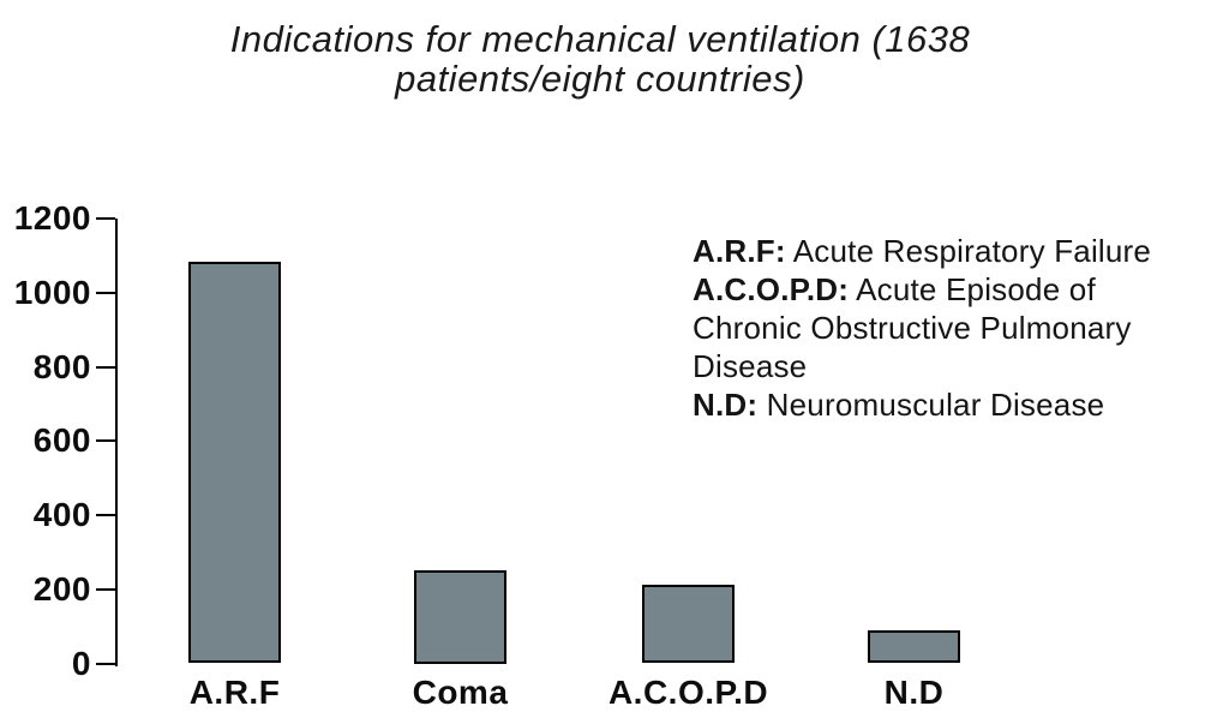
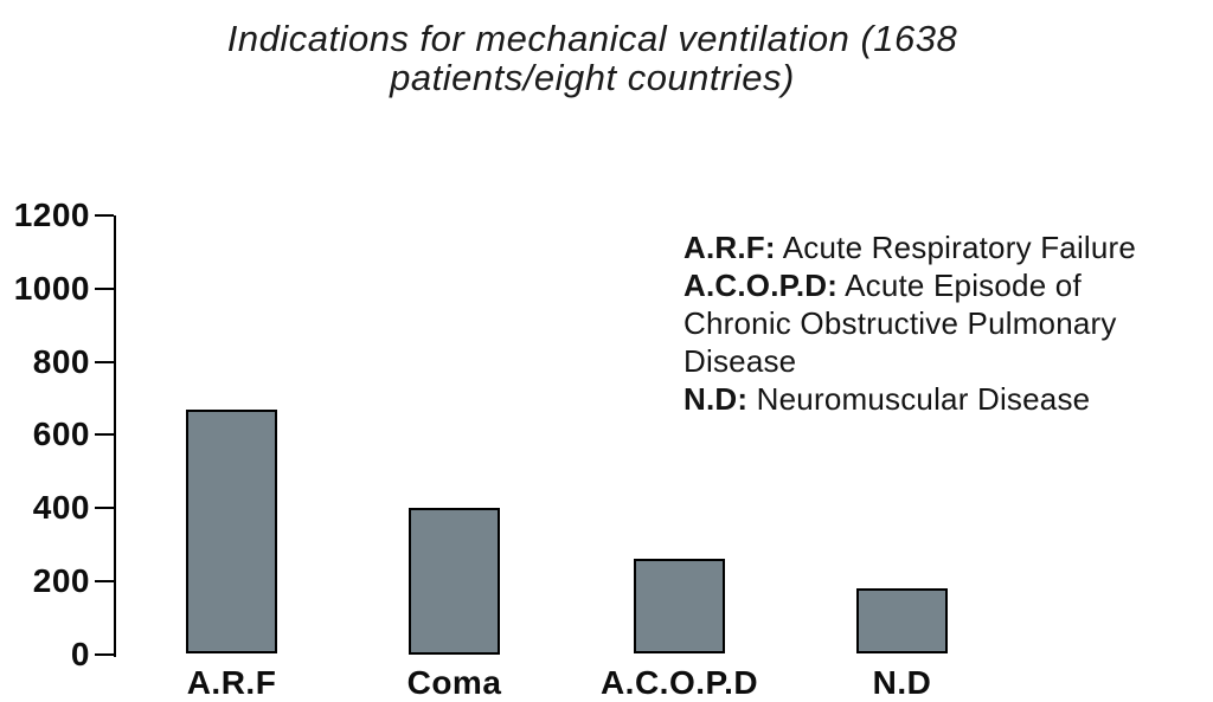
A.R.F: 1080 -> 670
Coma: 250 -> 400
A.C.O.P.D: 210 -> 260
N.D: 90 -> 180
